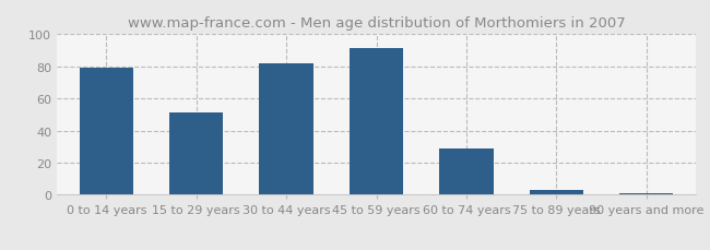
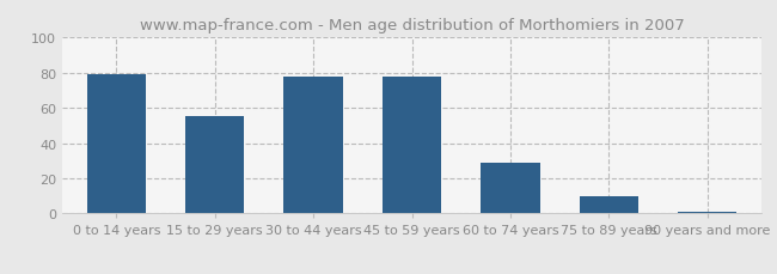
15 to 29 years: 51 -> 55
30 to 44 years: 82 -> 78
45 to 59 years: 91 -> 78
75 to 89 years: 3 -> 10
